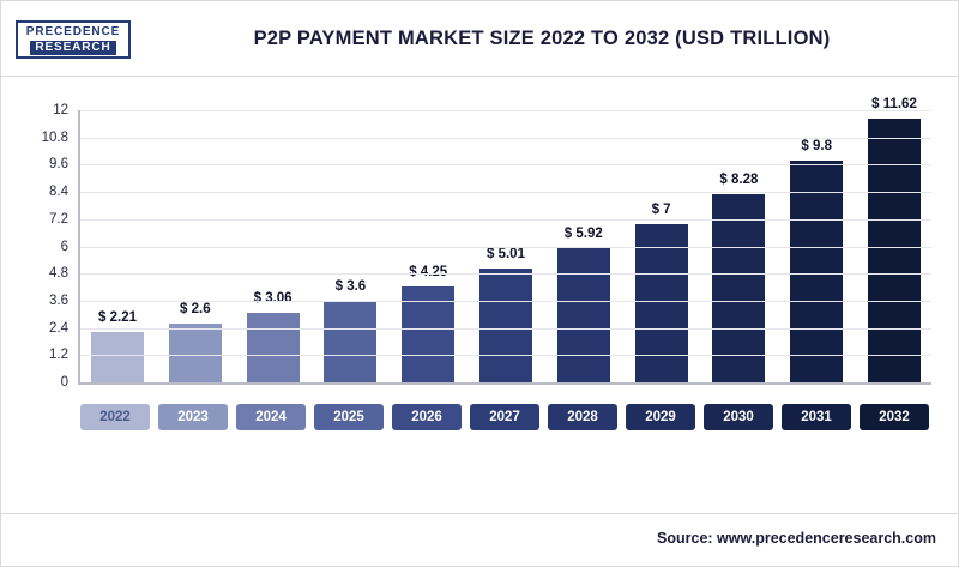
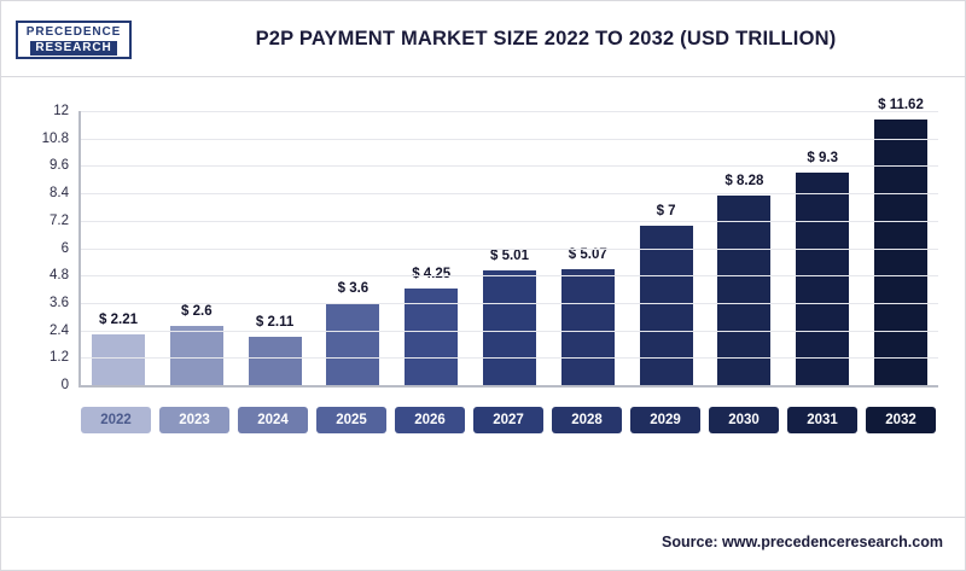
2024: 3.06 -> 2.11
2028: 5.92 -> 5.07
2031: 9.8 -> 9.3
